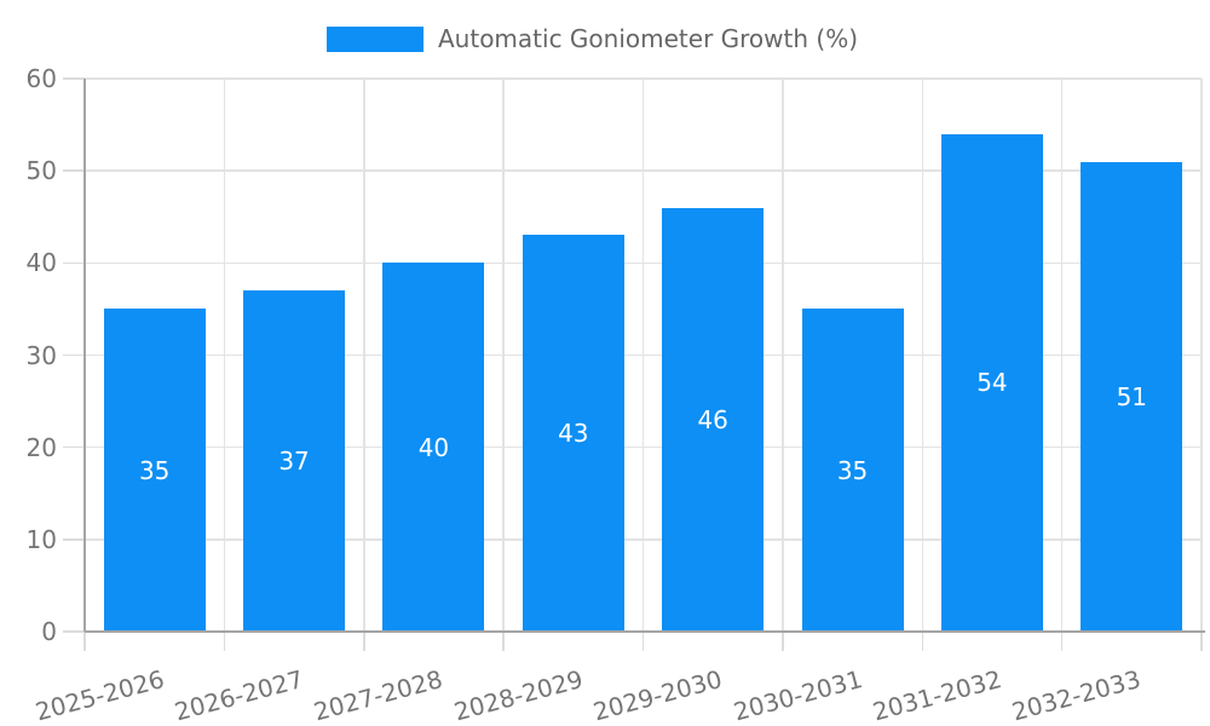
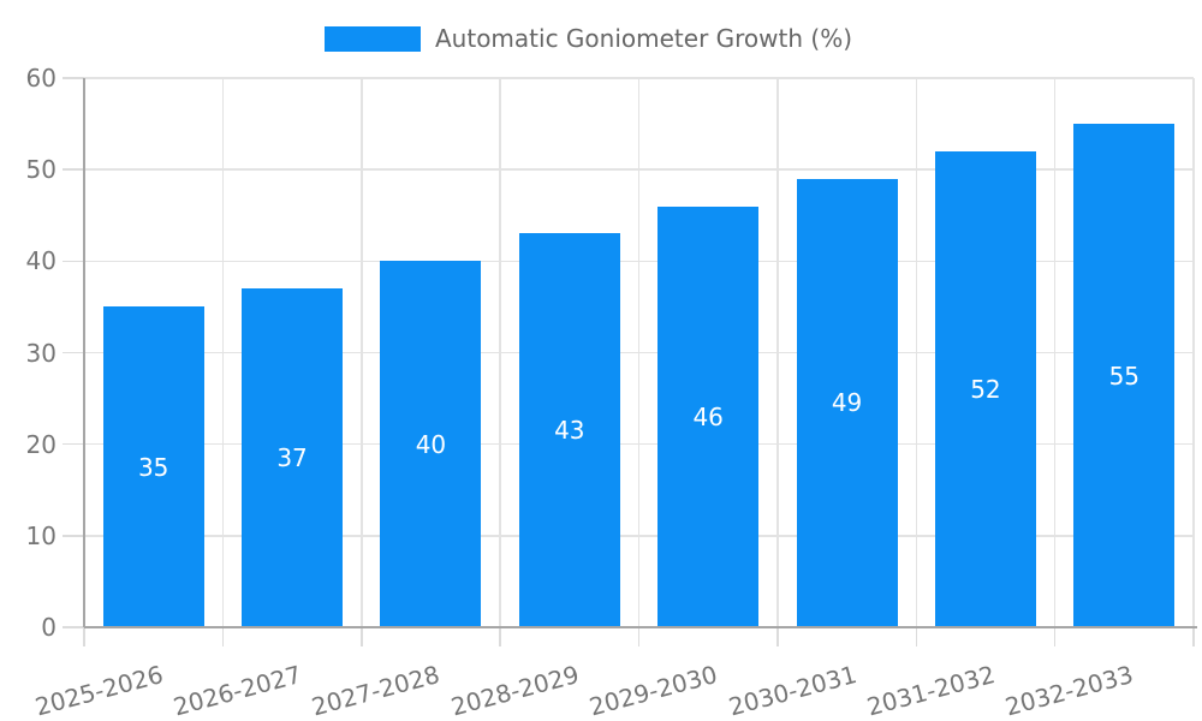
2030-2031: 35 -> 49
2031-2032: 54 -> 52
2032-2033: 51 -> 55
